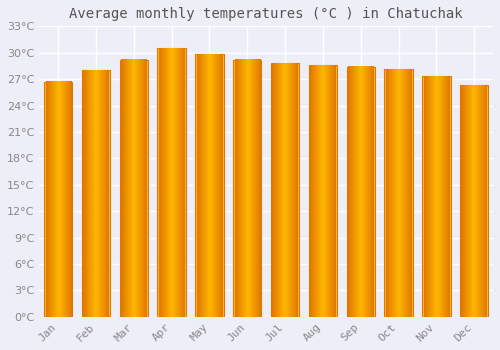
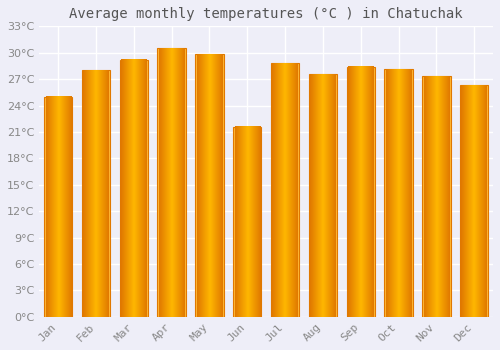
Jan: 26.7°C -> 25.0°C
Jun: 29.2°C -> 21.6°C
Aug: 28.6°C -> 27.6°C
